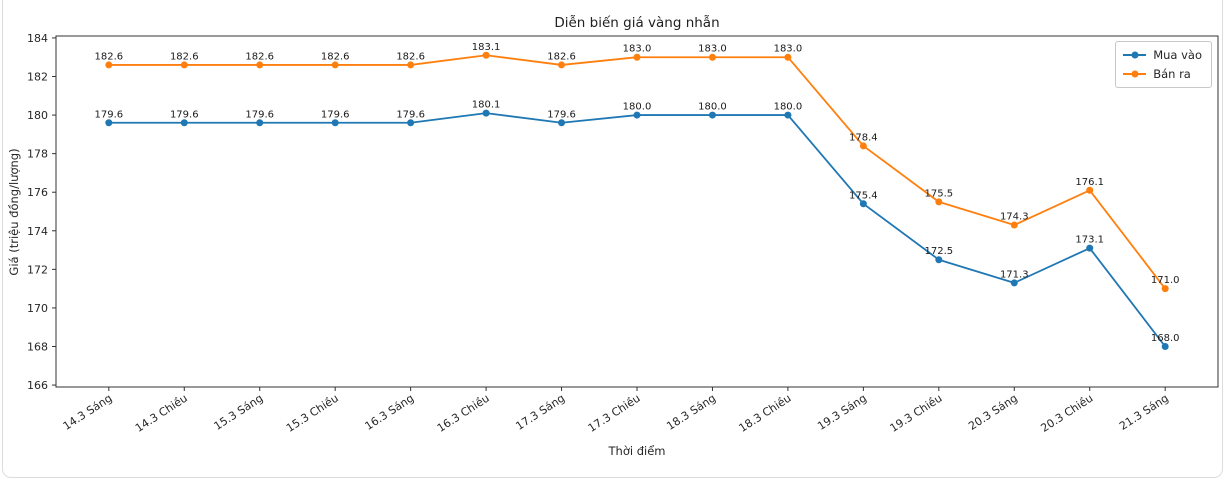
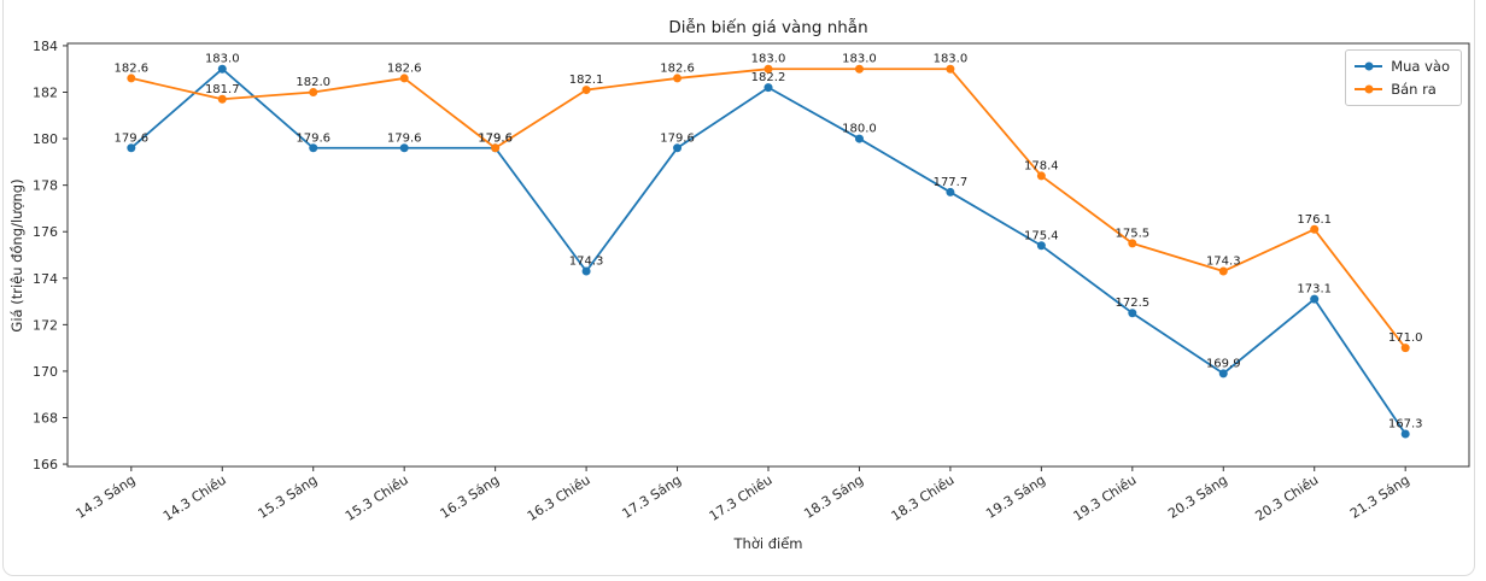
Mua vào/14.3 Chiều: 179.6 -> 183.0
Bán ra/14.3 Chiều: 182.6 -> 181.7
Bán ra/15.3 Sáng: 182.6 -> 182.0
Bán ra/16.3 Sáng: 182.6 -> 179.6
Mua vào/16.3 Chiều: 180.1 -> 174.3
Bán ra/16.3 Chiều: 183.1 -> 182.1
Mua vào/17.3 Chiều: 180.0 -> 182.2
Mua vào/18.3 Chiều: 180.0 -> 177.7
Mua vào/20.3 Sáng: 171.3 -> 169.9
Mua vào/21.3 Sáng: 168.0 -> 167.3
